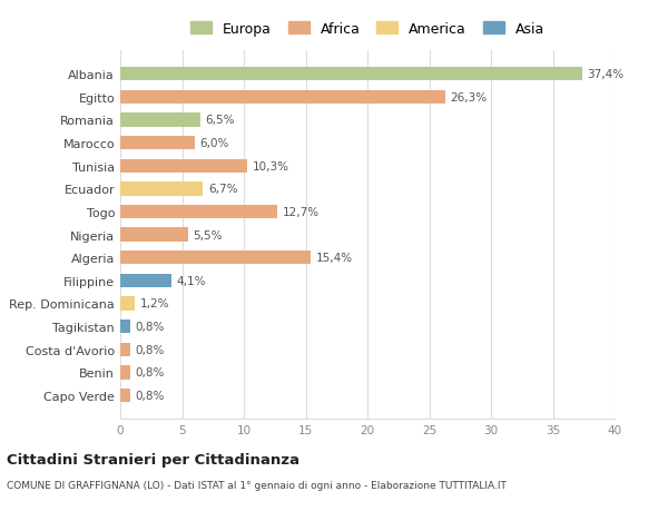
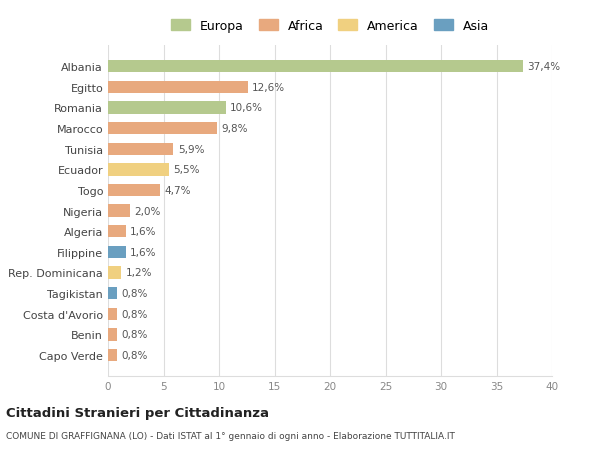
Egitto: 26,3% -> 12,6%
Romania: 6,5% -> 10,6%
Marocco: 6,0% -> 9,8%
Tunisia: 10,3% -> 5,9%
Ecuador: 6,7% -> 5,5%
Togo: 12,7% -> 4,7%
Nigeria: 5,5% -> 2,0%
Algeria: 15,4% -> 1,6%
Filippine: 4,1% -> 1,6%
